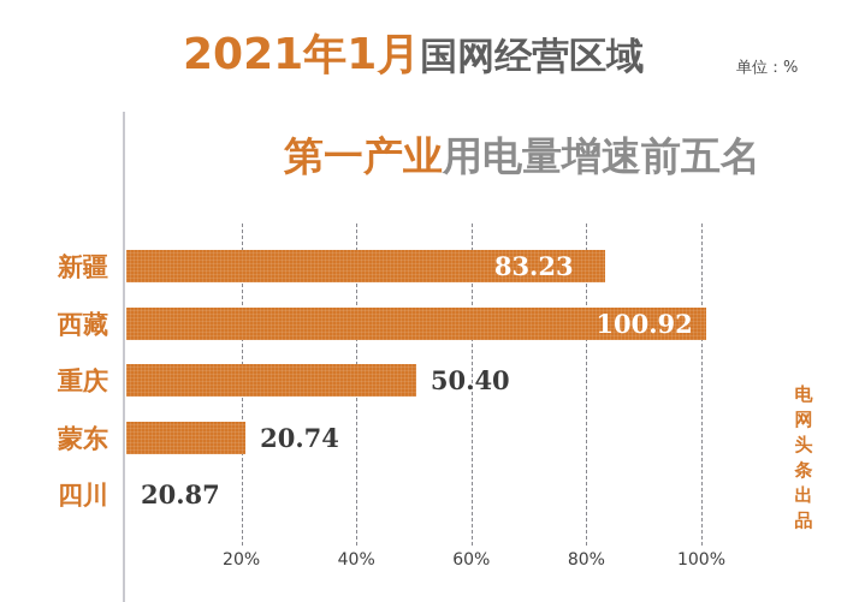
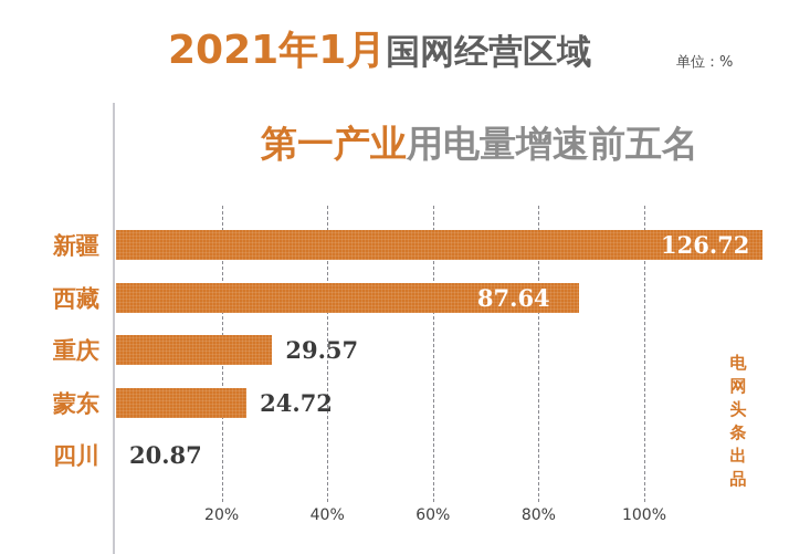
新疆: 83.23 -> 126.72
西藏: 100.92 -> 87.64
重庆: 50.40 -> 29.57
蒙东: 20.74 -> 24.72
